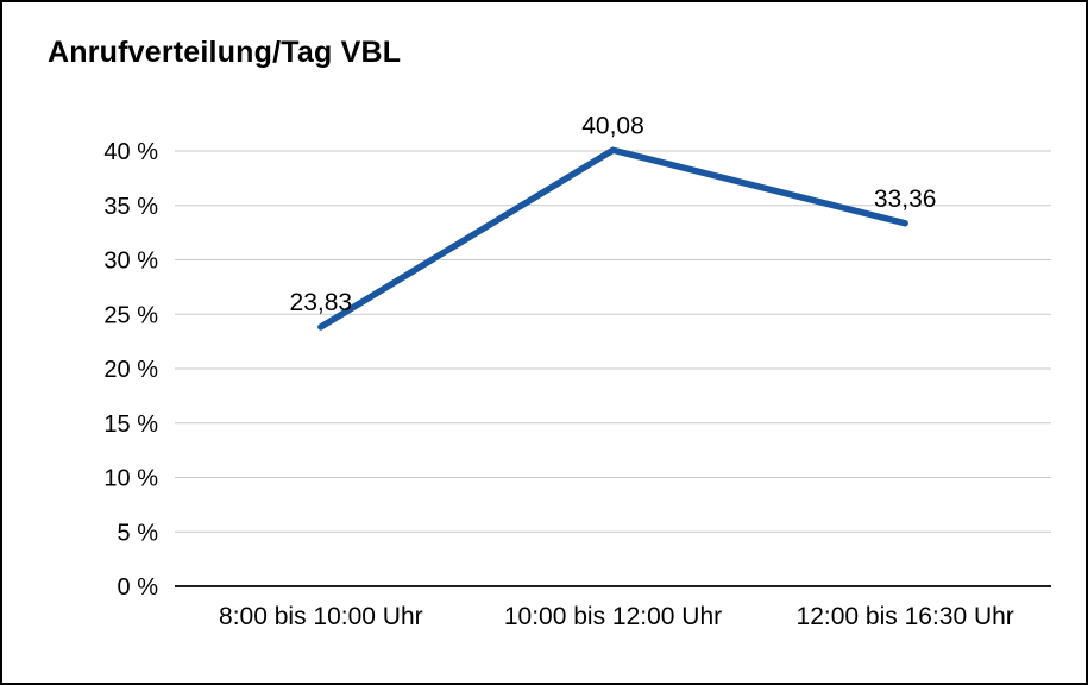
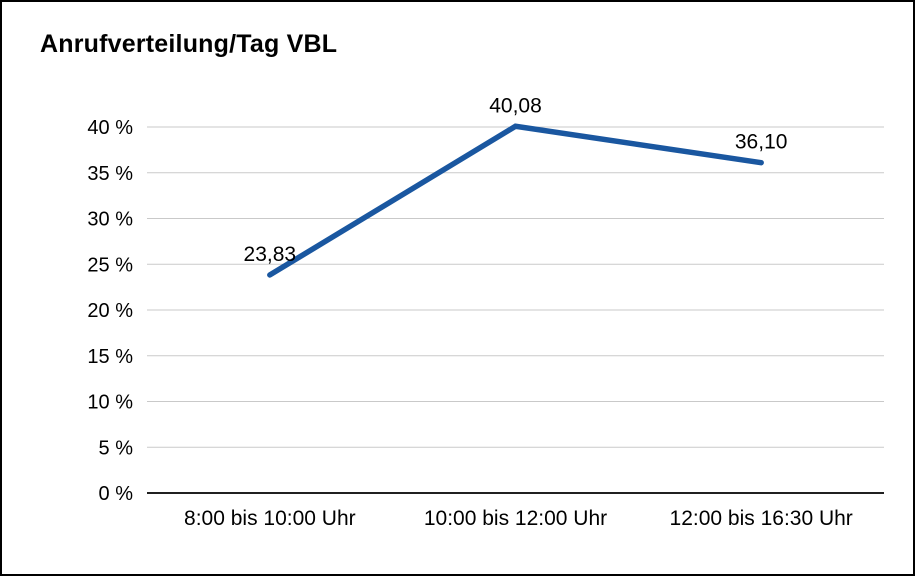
12:00 bis 16:30 Uhr: 33,36 -> 36,10
